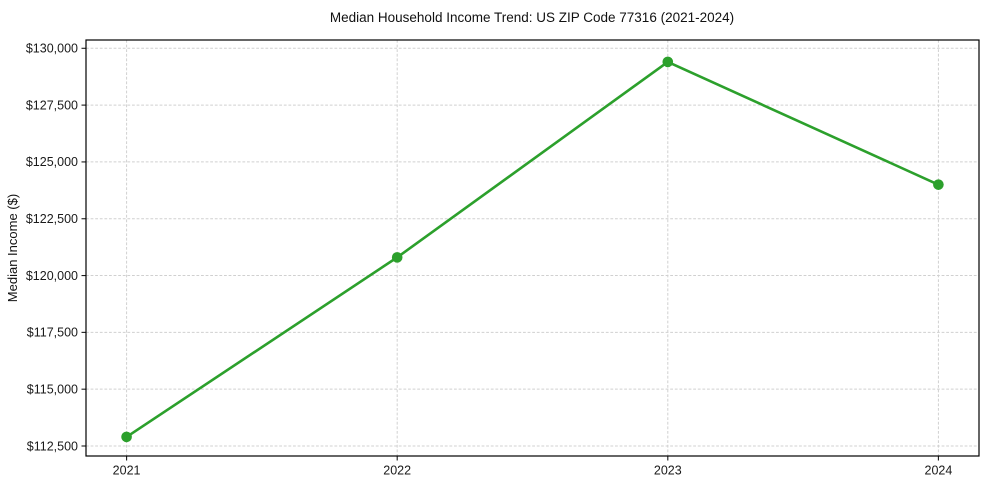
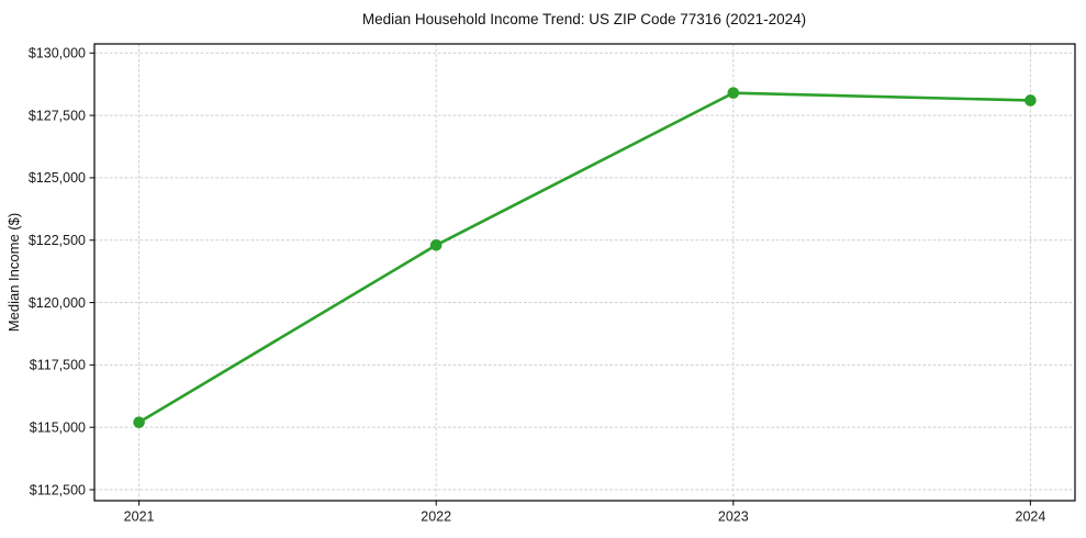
2021: $112900 -> $115200
2022: $120800 -> $122300
2023: $129400 -> $128400
2024: $124000 -> $128100
